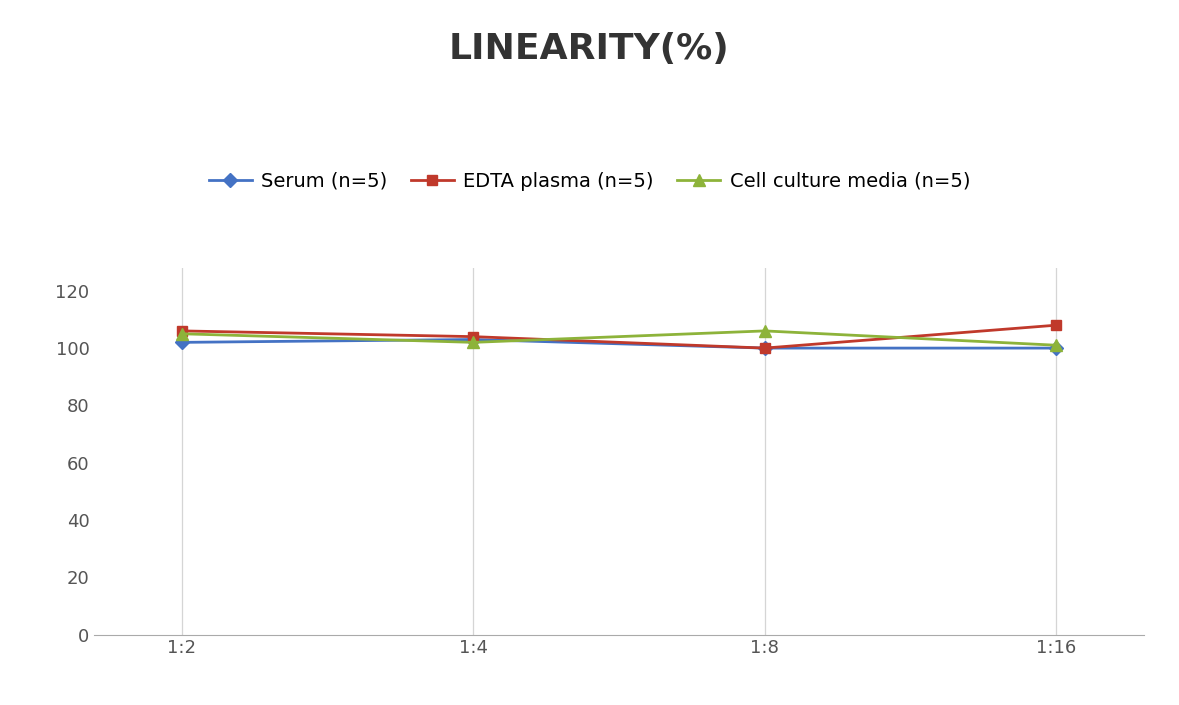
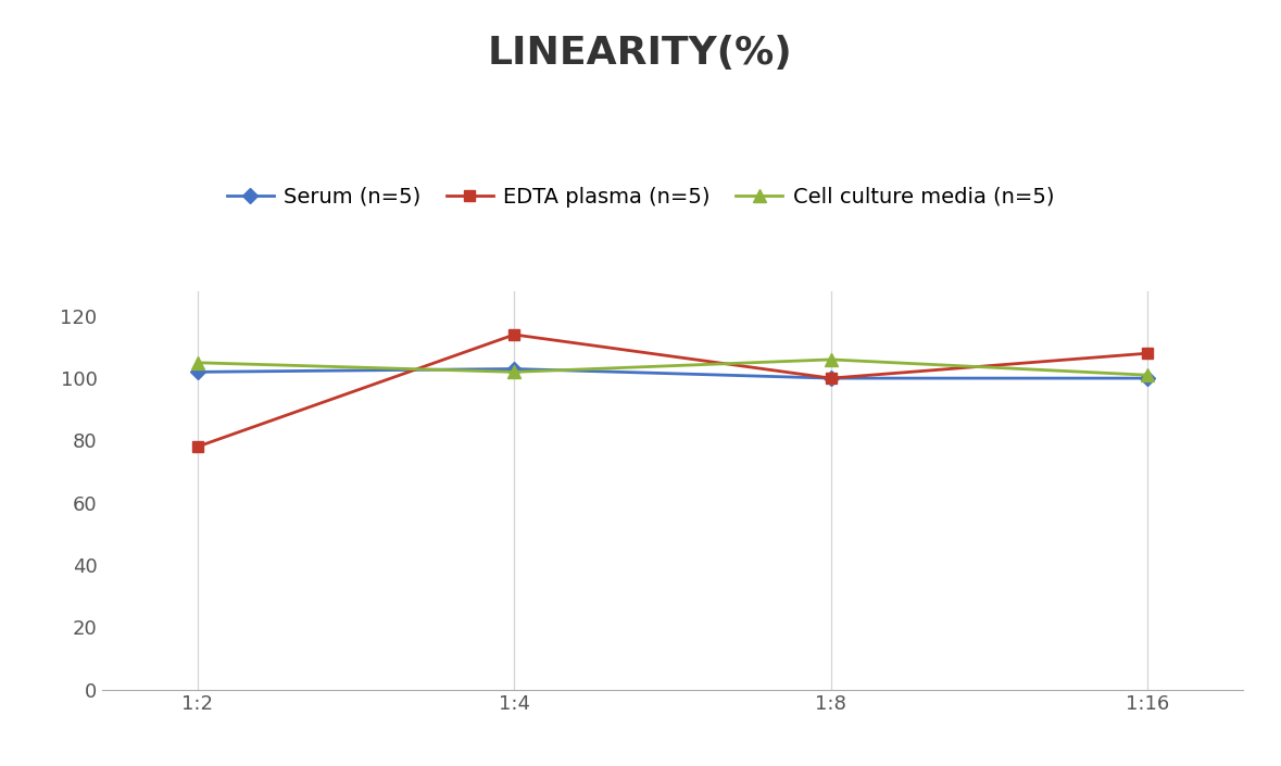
EDTA plasma (n=5)/1:2: 106 -> 78
EDTA plasma (n=5)/1:4: 104 -> 114
